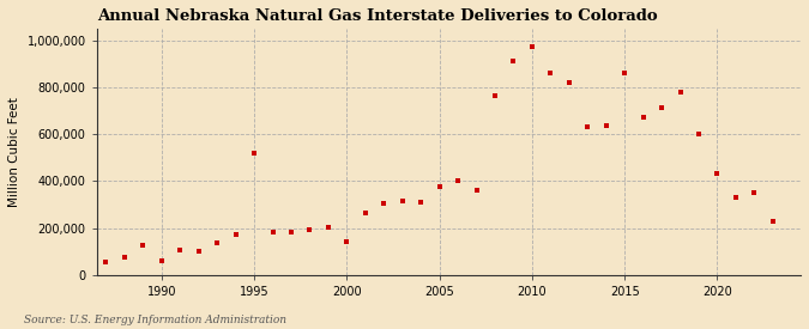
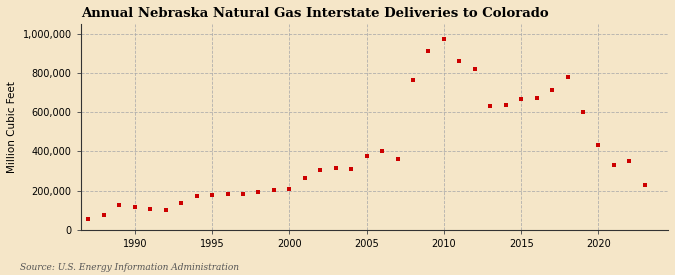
1990: 60,000 -> 120,000
1995: 520,000 -> 180,000
2000: 140,000 -> 210,000
2015: 860,000 -> 660,000
